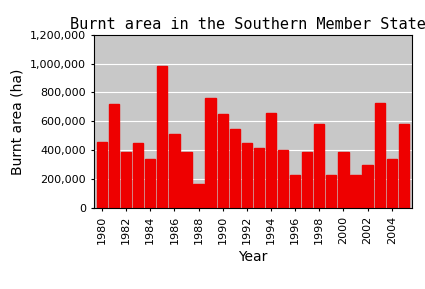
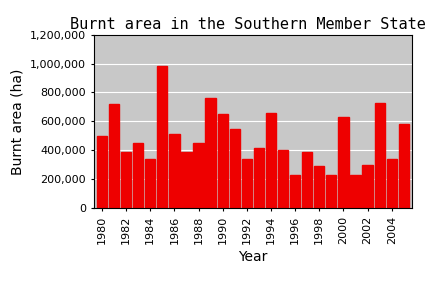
1980: 460,000 -> 500,000
1988: 170,000 -> 450,000
1992: 450,000 -> 340,000
1998: 580,000 -> 290,000
2000: 390,000 -> 630,000
